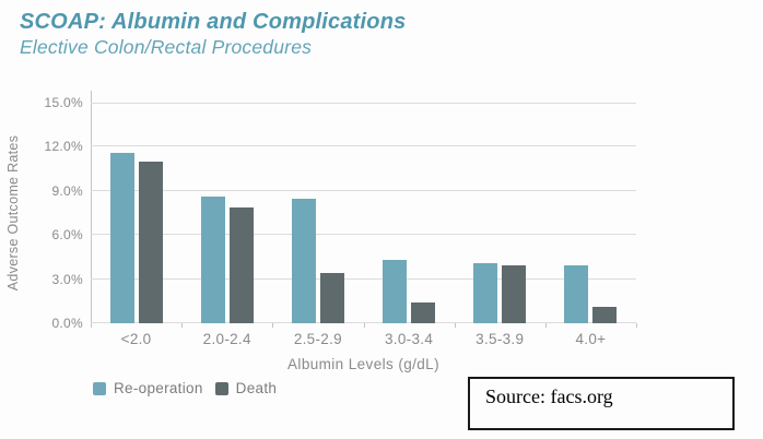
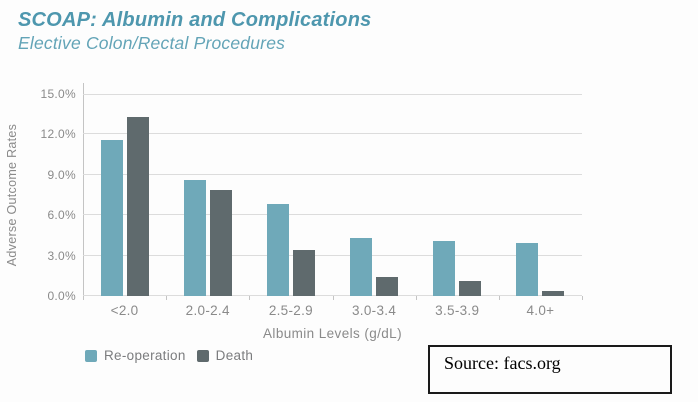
Death/<2.0: 11.0% -> 13.3%
Re-operation/2.5-2.9: 8.5% -> 6.8%
Death/3.5-3.9: 3.9% -> 1.1%
Death/4.0+: 1.1% -> 0.4%
